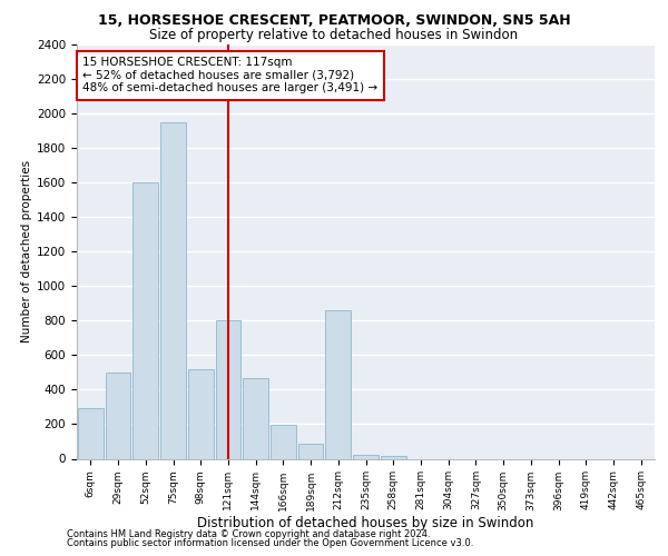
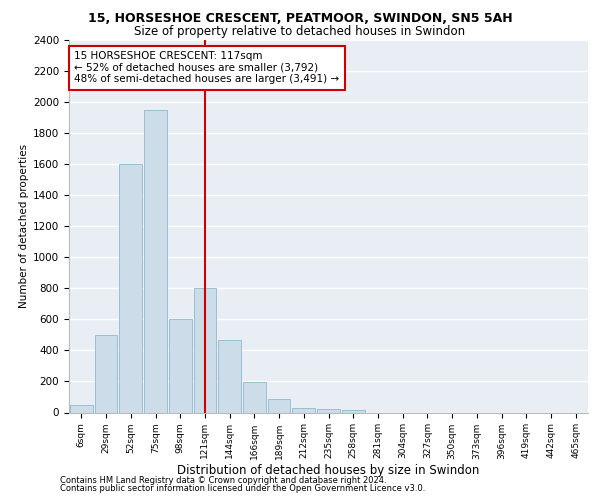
6sqm: 290 -> 50
98sqm: 520 -> 600
212sqm: 860 -> 30
